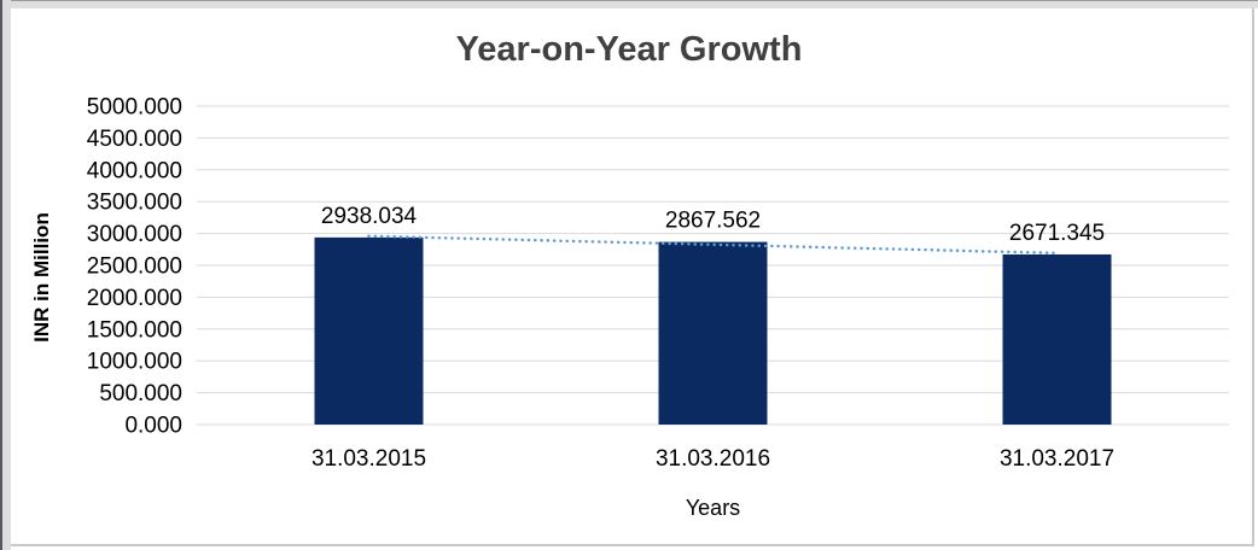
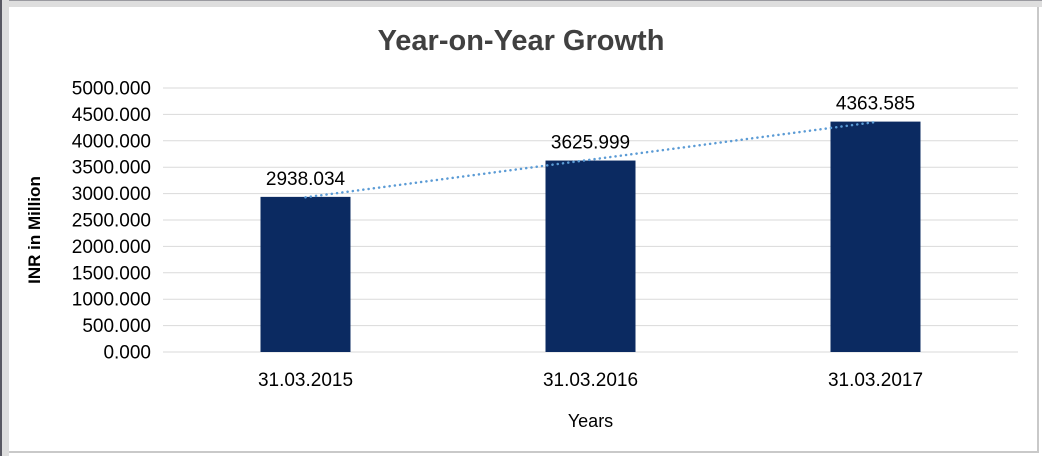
31.03.2016: 2867.562 -> 3625.999
31.03.2017: 2671.345 -> 4363.585
